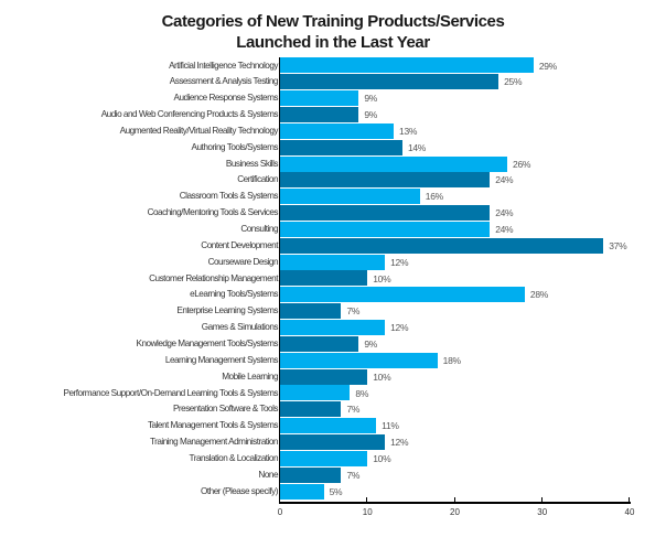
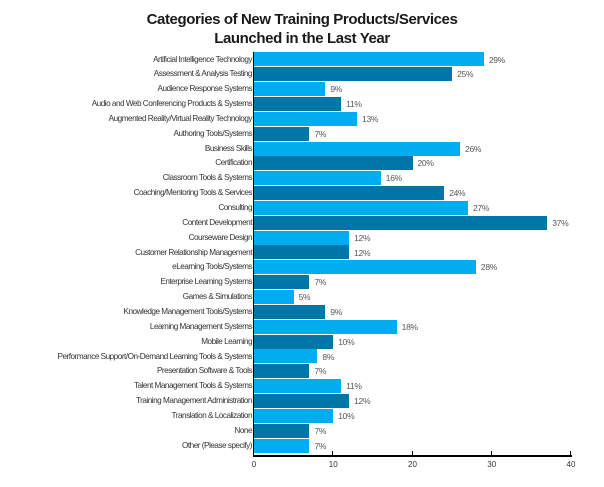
Audio and Web Conferencing Products & Systems: 9% -> 11%
Authoring Tools/Systems: 14% -> 7%
Certification: 24% -> 20%
Consulting: 24% -> 27%
Customer Relationship Management: 10% -> 12%
Games & Simulations: 12% -> 5%
Other (Please specify): 5% -> 7%
